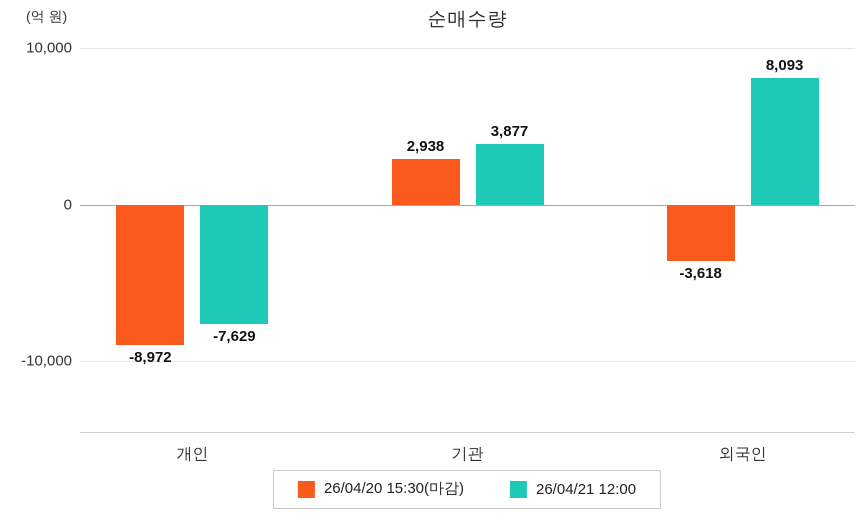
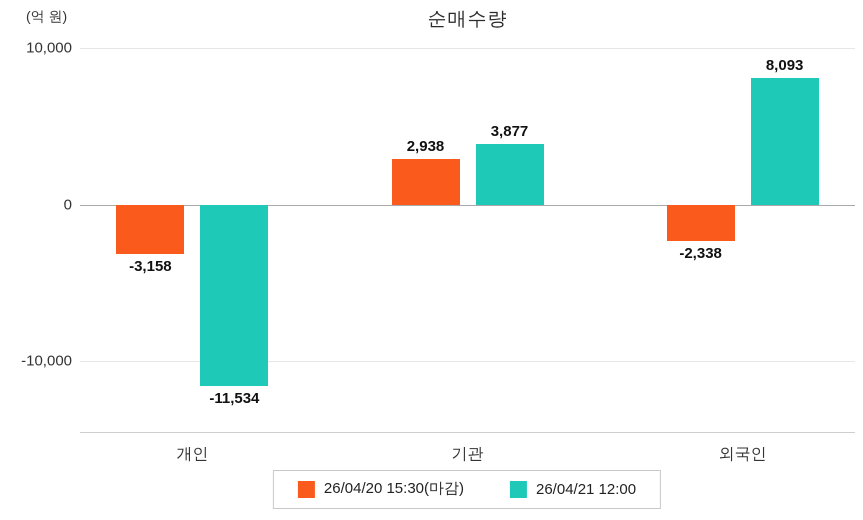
26/04/20 15:30(마감)/개인: -8,972 -> -3,158
26/04/21 12:00/개인: -7,629 -> -11,534
26/04/20 15:30(마감)/외국인: -3,618 -> -2,338
